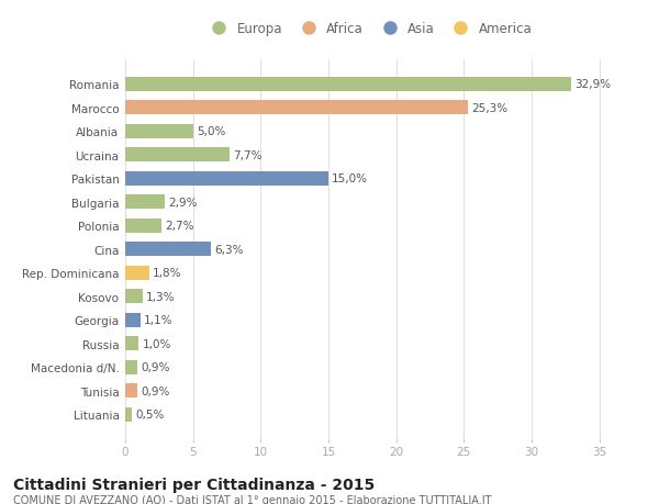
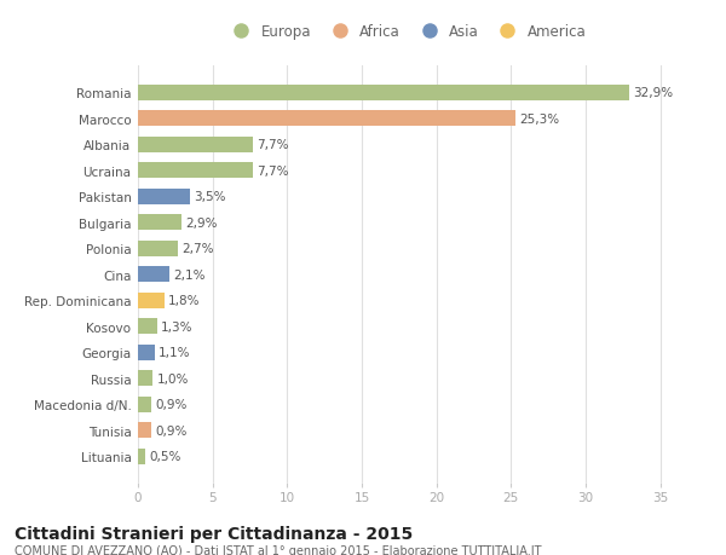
Albania: 5,0% -> 7,7%
Pakistan: 15,0% -> 3,5%
Cina: 6,3% -> 2,1%
